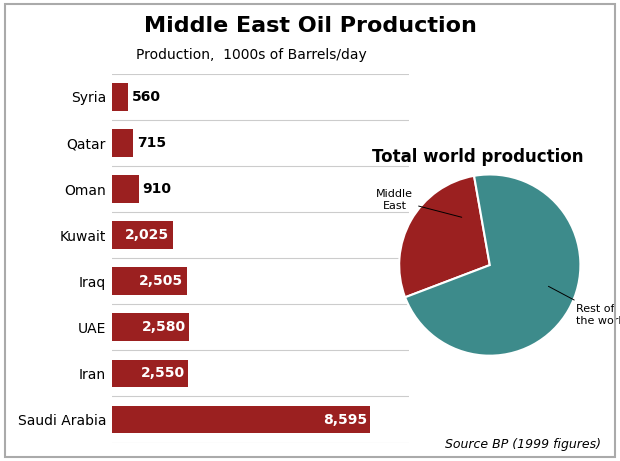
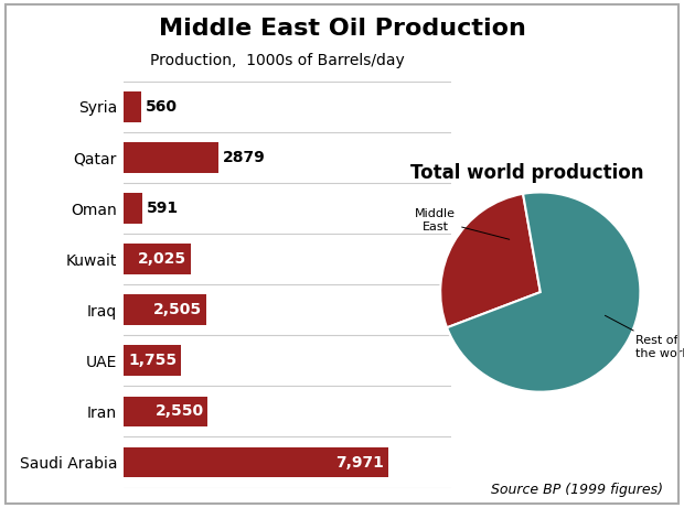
Qatar: 715 -> 2879
Oman: 910 -> 591
UAE: 2,580 -> 1,755
Saudi Arabia: 8,595 -> 7,971
